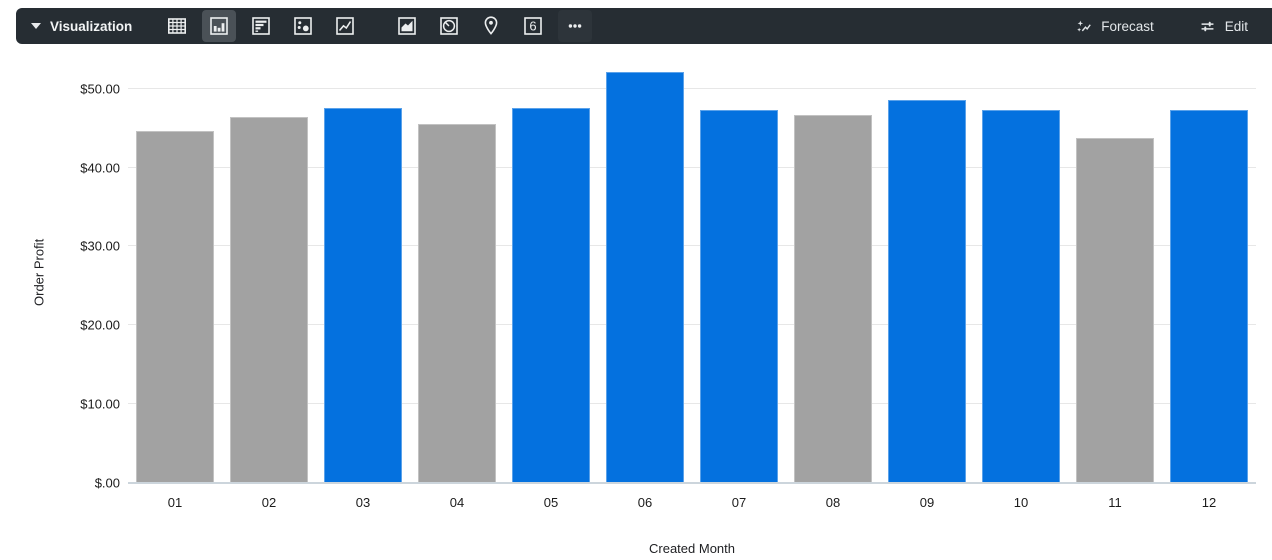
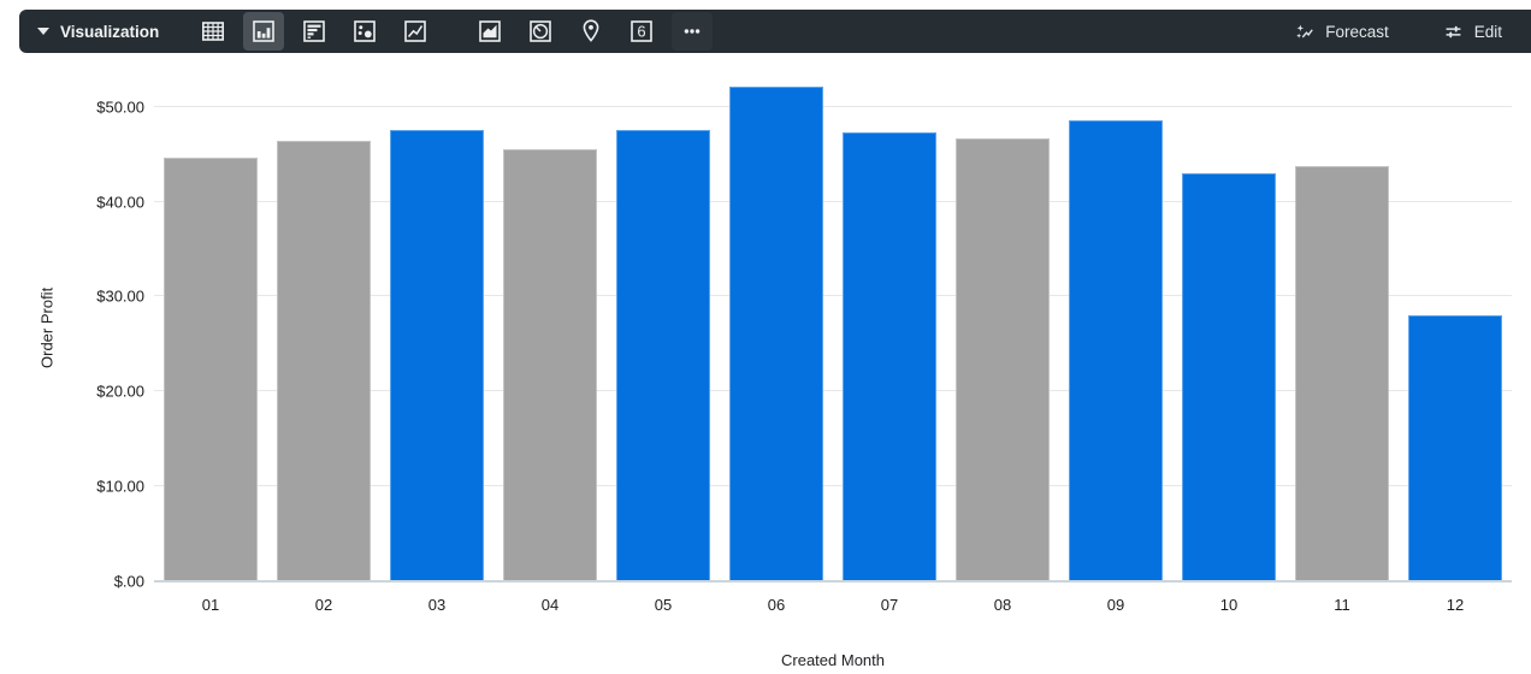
10: $47 -> $43
12: $47 -> $28
